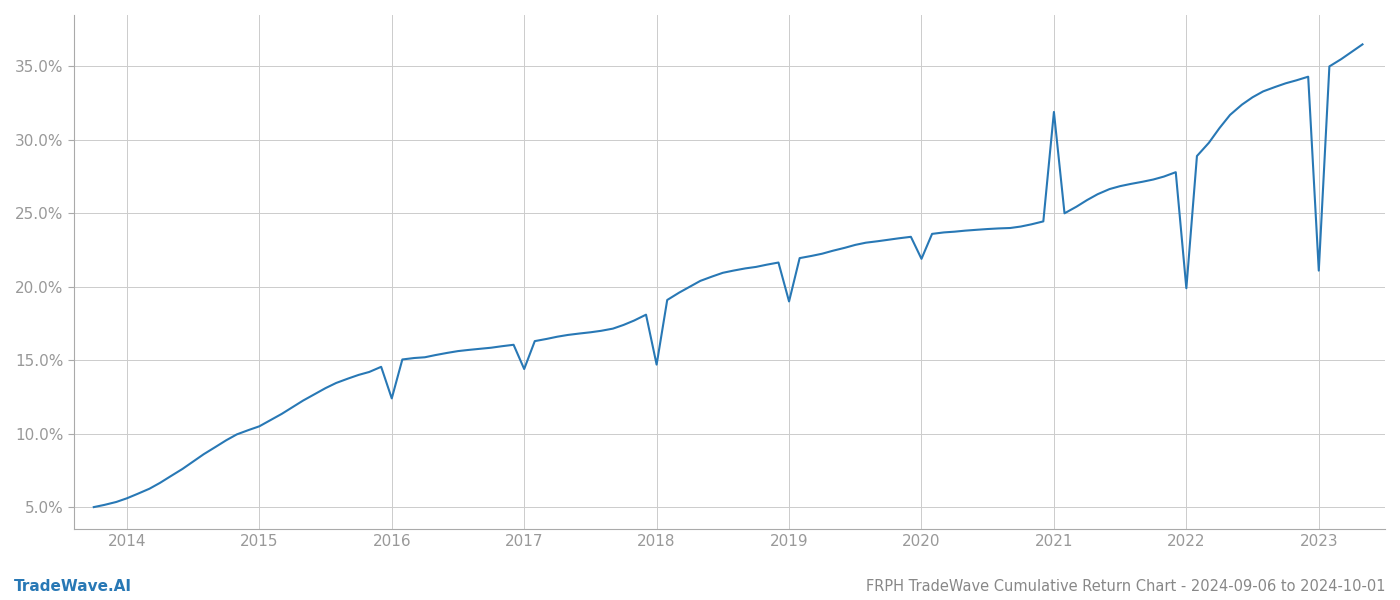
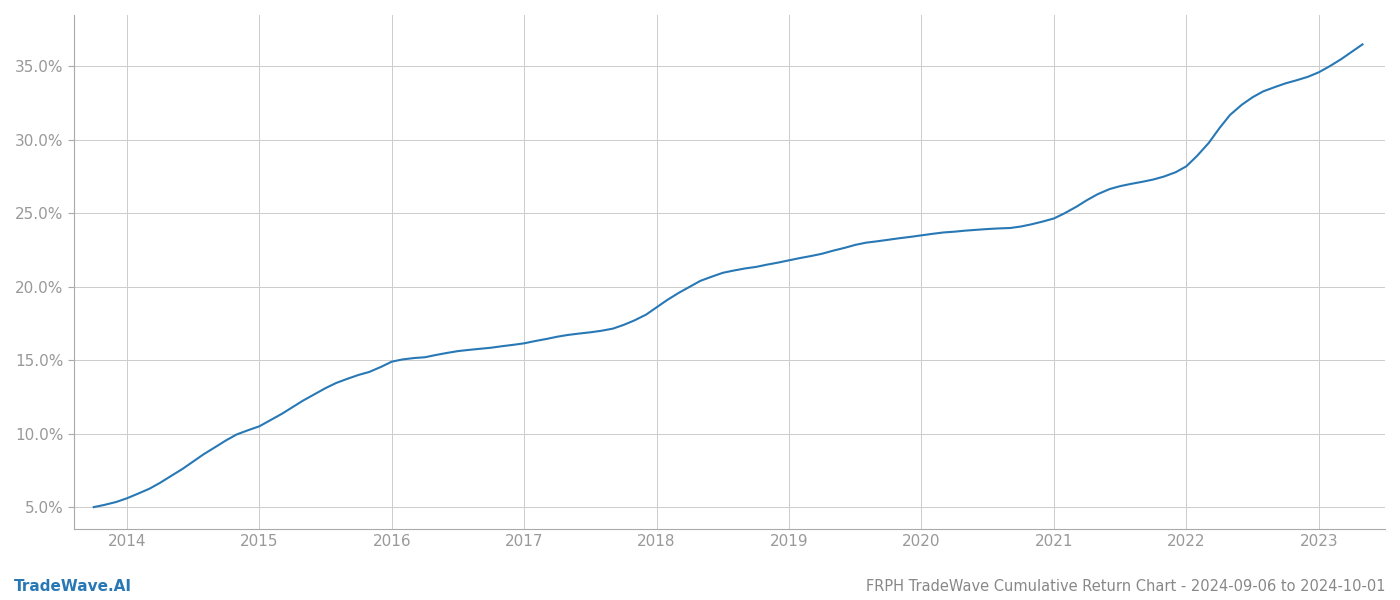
2016: 12.4% -> 14.9%
2017: 14.4% -> 16.1%
2018: 14.7% -> 18.6%
2019: 19.0% -> 21.8%
2020: 21.9% -> 23.5%
2021: 31.9% -> 24.6%
2022: 19.9% -> 28.2%
2023: 21.1% -> 34.6%
